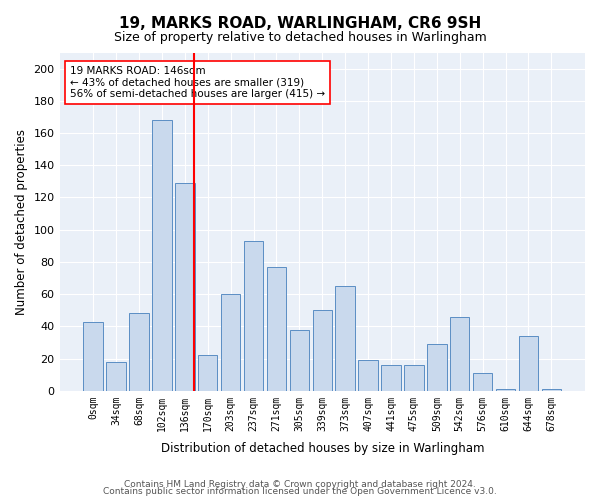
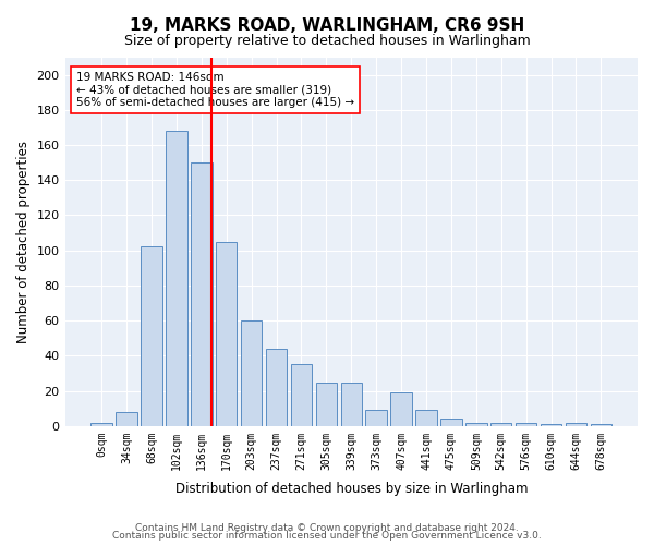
0sqm: 43 -> 2
34sqm: 18 -> 8
68sqm: 48 -> 102
136sqm: 129 -> 150
170sqm: 22 -> 105
237sqm: 93 -> 44
271sqm: 77 -> 35
305sqm: 38 -> 25
339sqm: 50 -> 25
373sqm: 65 -> 9
441sqm: 16 -> 9
475sqm: 16 -> 4
509sqm: 29 -> 2
542sqm: 46 -> 2
576sqm: 11 -> 2
644sqm: 34 -> 2
